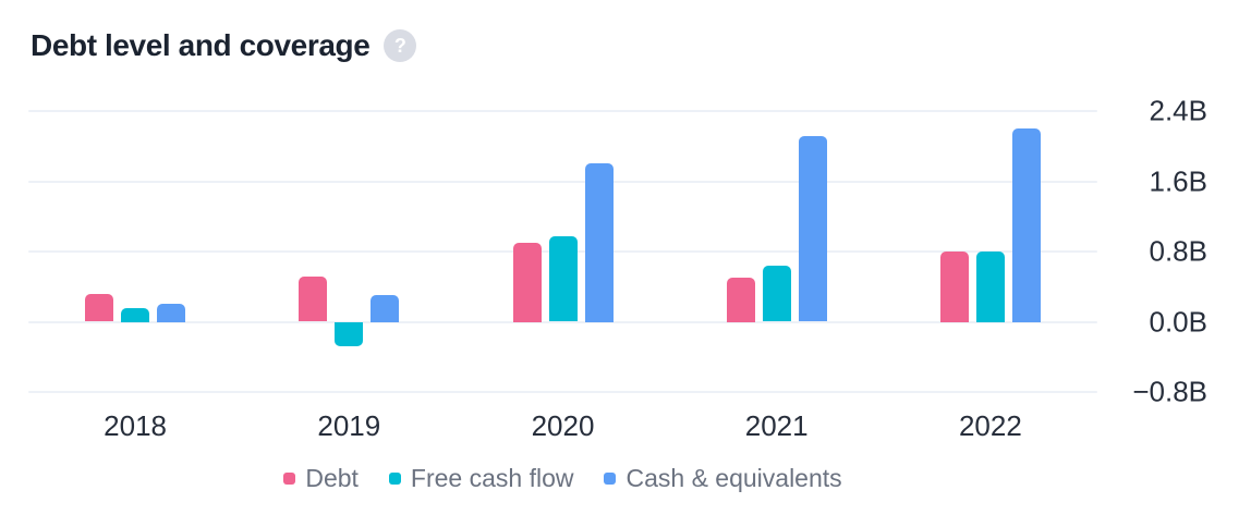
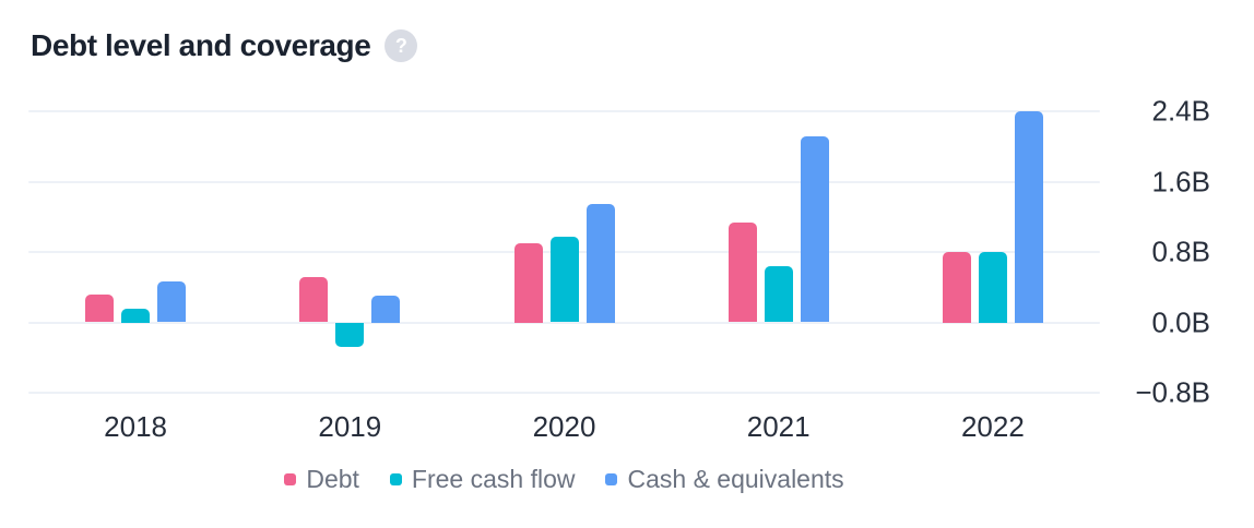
Cash & equivalents/2018: 0.2B -> 0.5B
Cash & equivalents/2020: 1.8B -> 1.4B
Debt/2021: 0.5B -> 1.1B
Cash & equivalents/2022: 2.2B -> 2.4B
